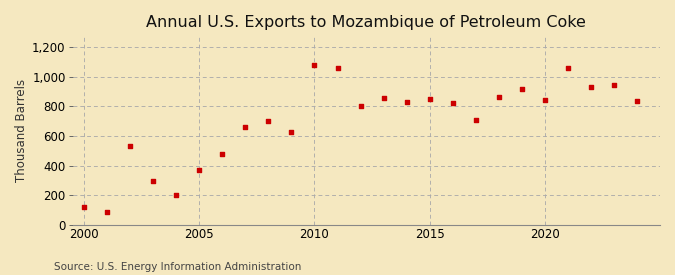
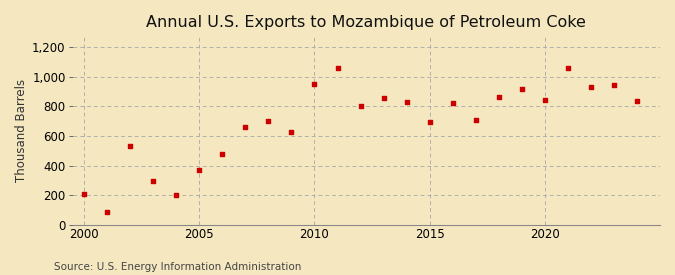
2000: 120 -> 210
2010: 1,080 -> 950
2015: 850 -> 700
